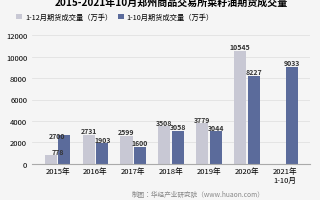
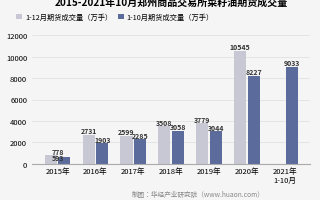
1-10月期货成交量（万手）/2015年: 2700 -> 600
1-10月期货成交量（万手）/2017年: 1600 -> 2300
